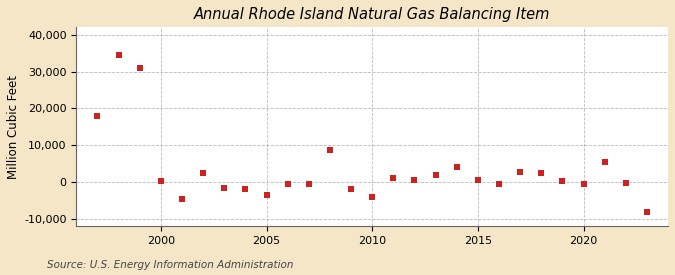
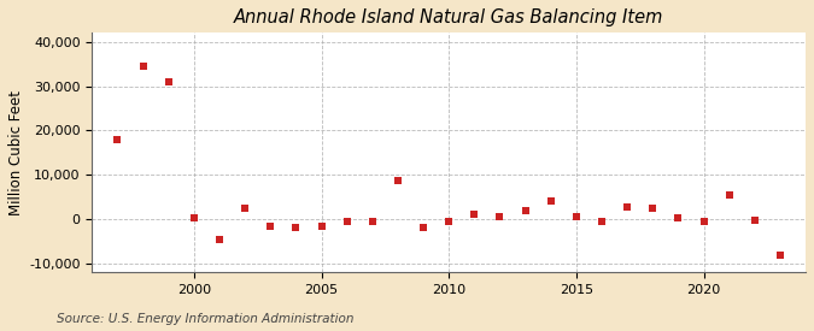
2005: -3,500 -> -1,500
2010: -4,000 -> -500
